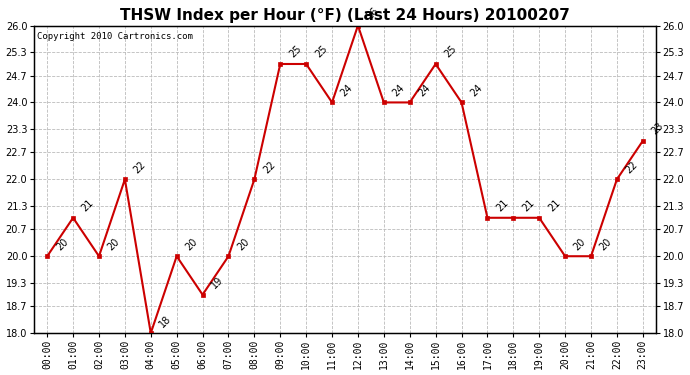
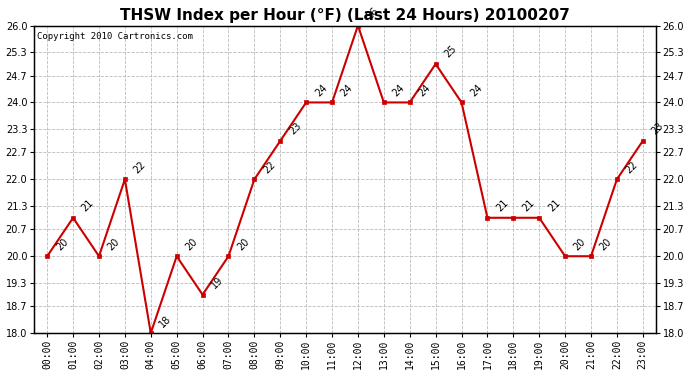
09:00: 25 -> 23
10:00: 25 -> 24
